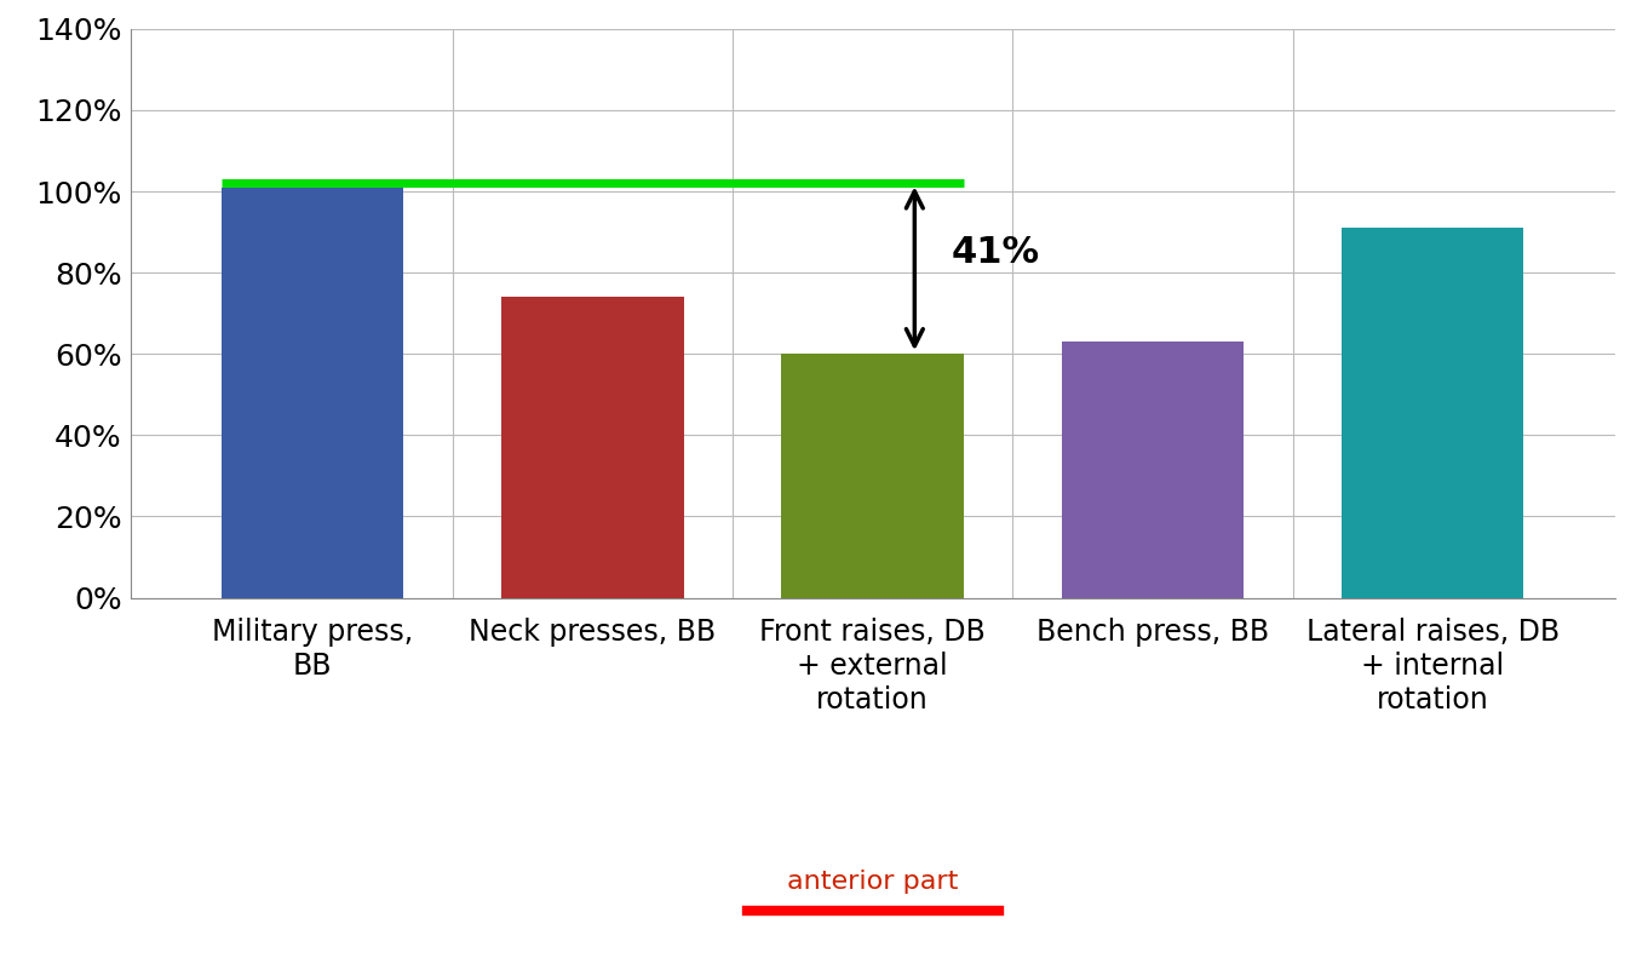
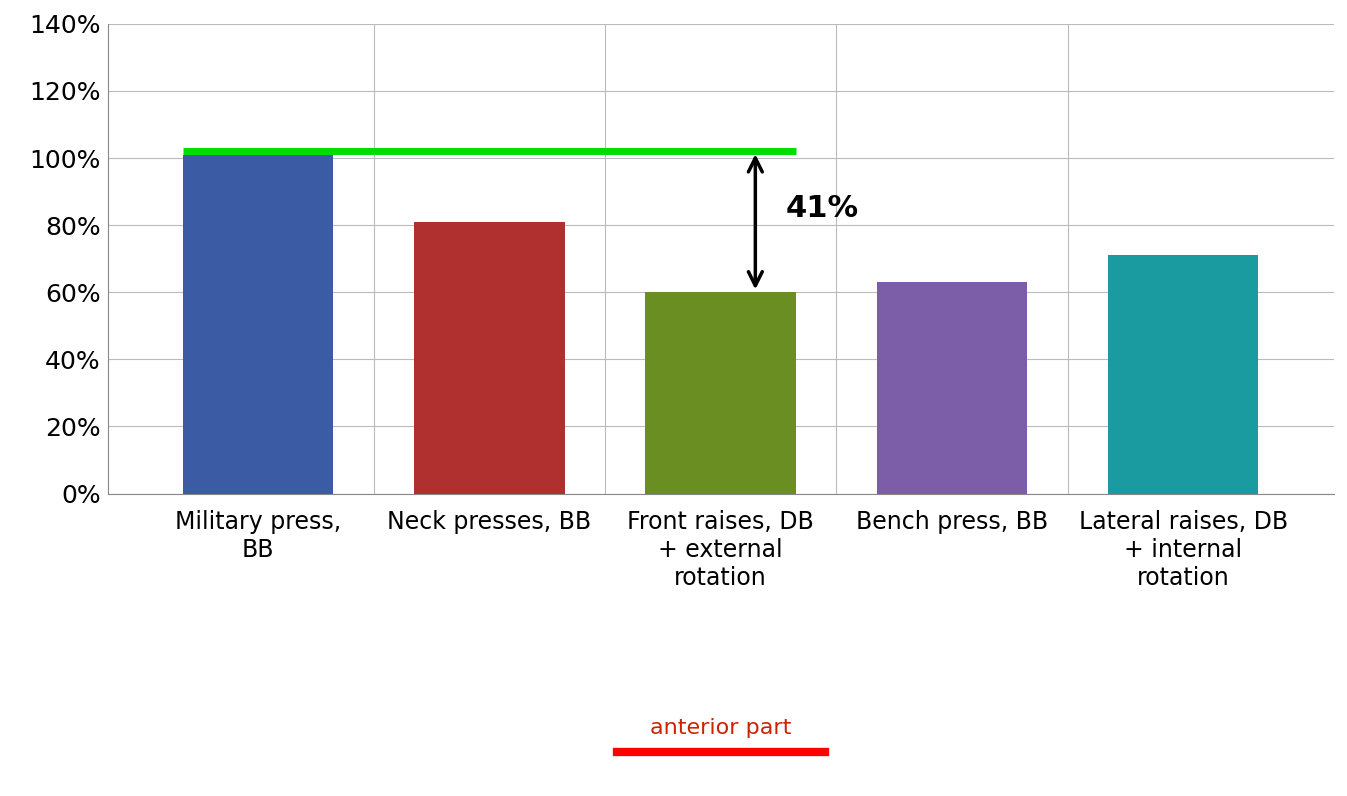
Neck presses, BB: 74% -> 81%
Lateral raises, DB + internal rotation: 91% -> 71%
